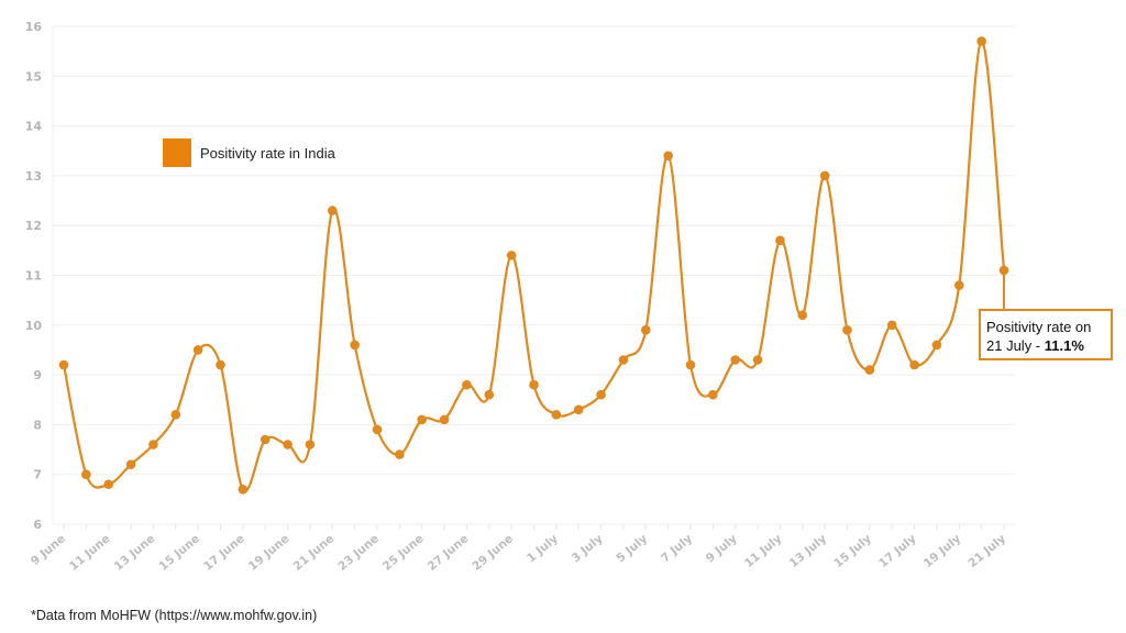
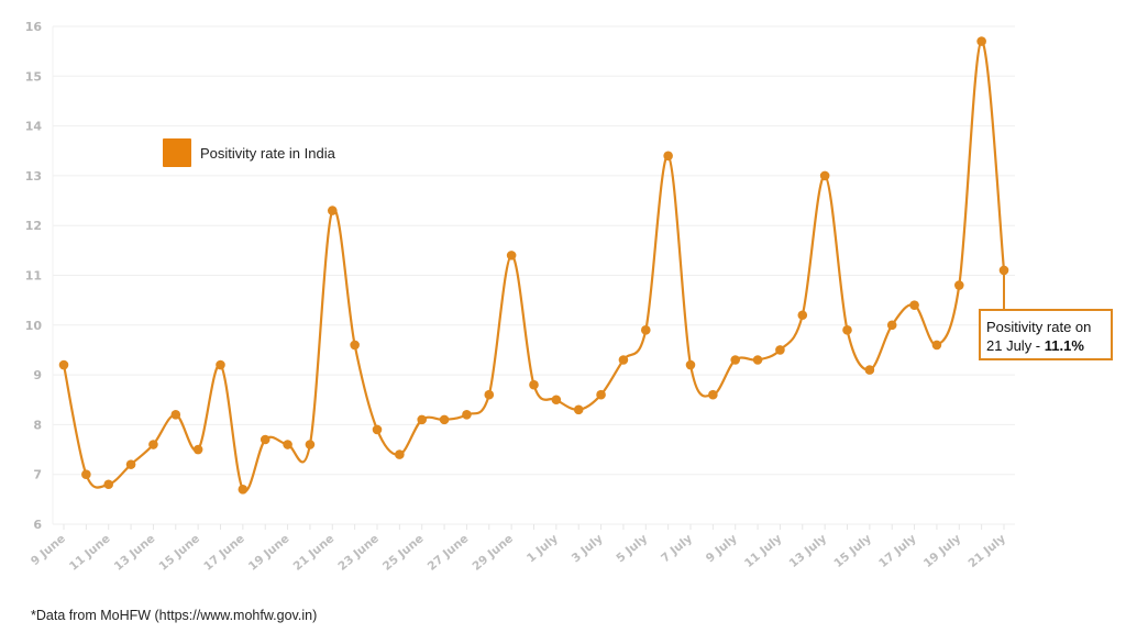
15 June: 9.5 -> 7.5
27 June: 8.8 -> 8.2
1 July: 8.2 -> 8.5
11 July: 11.7 -> 9.5
17 July: 9.2 -> 10.4
